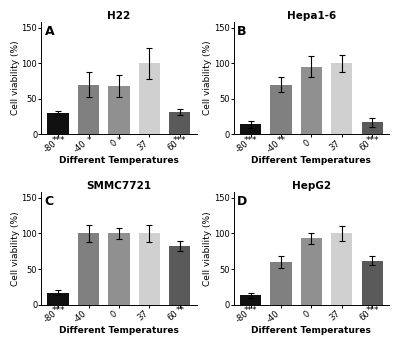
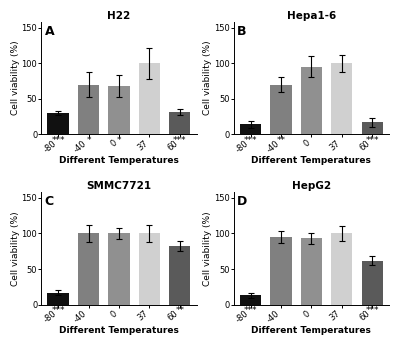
HepG2/-40: 60 -> 95
